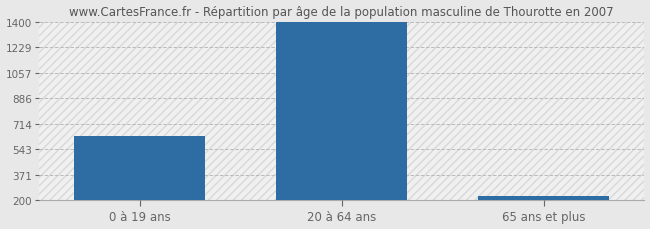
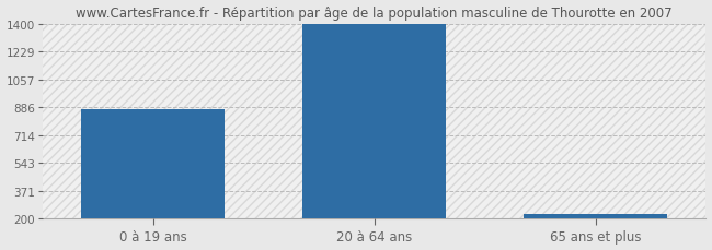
0 à 19 ans: 630 -> 870
